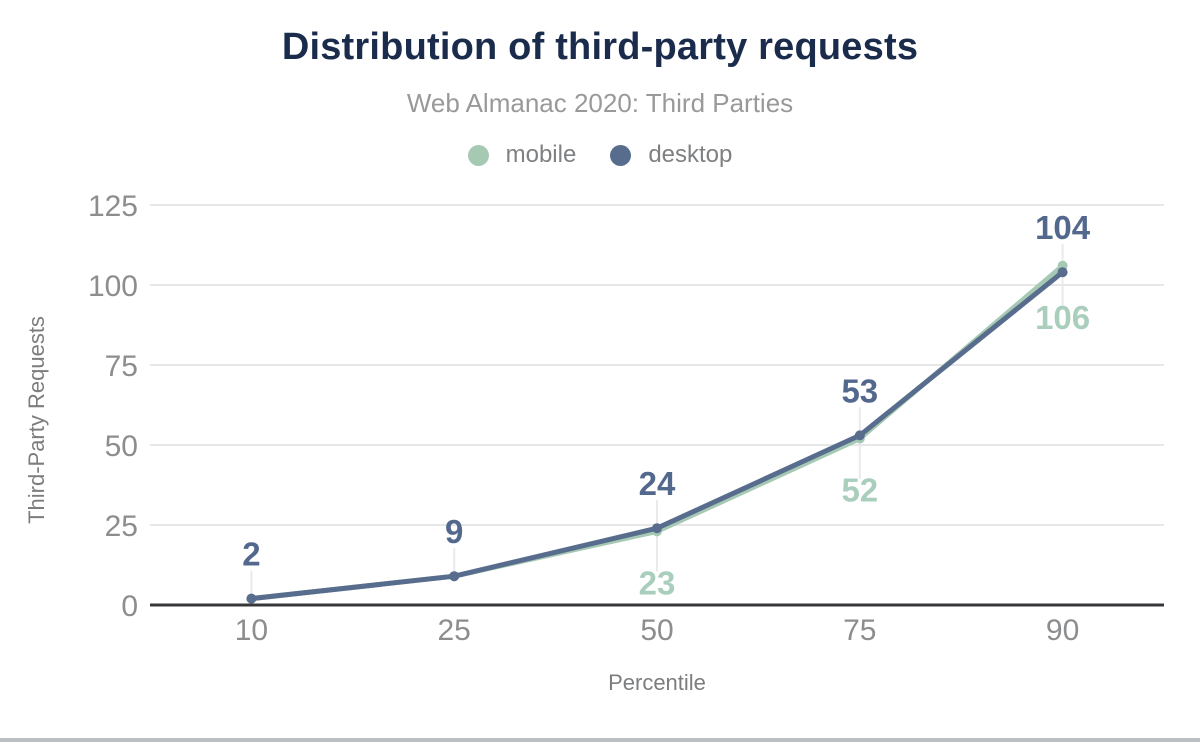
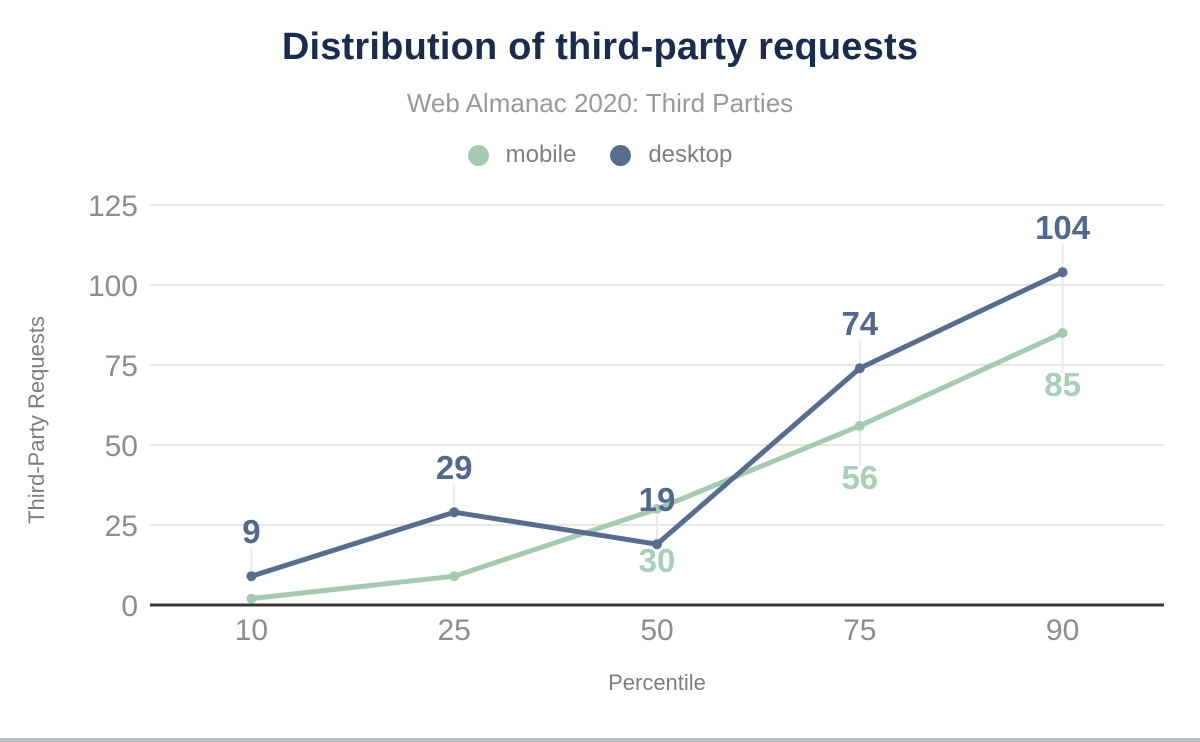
desktop/10: 2 -> 9
desktop/25: 9 -> 29
mobile/50: 23 -> 30
desktop/50: 24 -> 19
mobile/75: 52 -> 56
desktop/75: 53 -> 74
mobile/90: 106 -> 85
